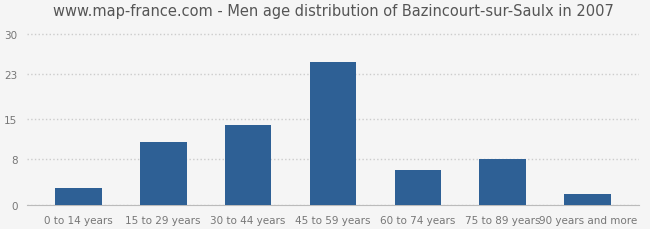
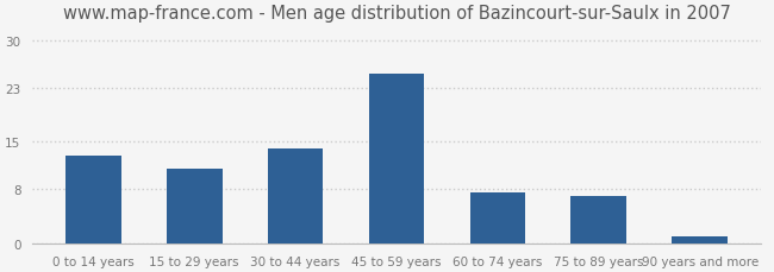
0 to 14 years: 3.0 -> 13.0
60 to 74 years: 6.2 -> 7.5
75 to 89 years: 8.0 -> 7.0
90 years and more: 2.0 -> 1.0
